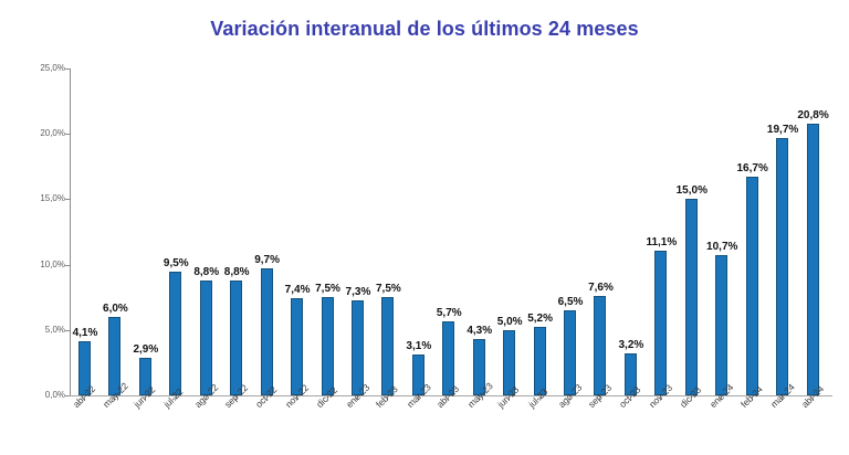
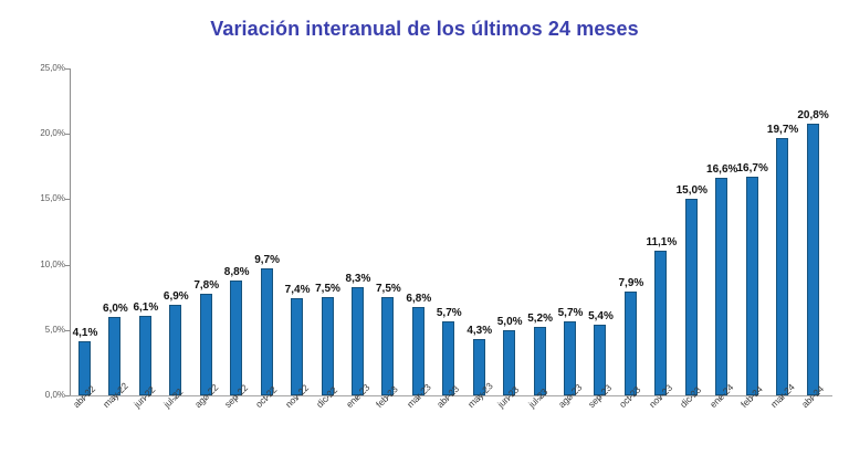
jun-22: 2,9% -> 6,1%
jul-22: 9,5% -> 6,9%
ago-22: 8,8% -> 7,8%
ene-23: 7,3% -> 8,3%
mar-23: 3,1% -> 6,8%
ago-23: 6,5% -> 5,7%
sep-23: 7,6% -> 5,4%
oct-23: 3,2% -> 7,9%
ene-24: 10,7% -> 16,6%
